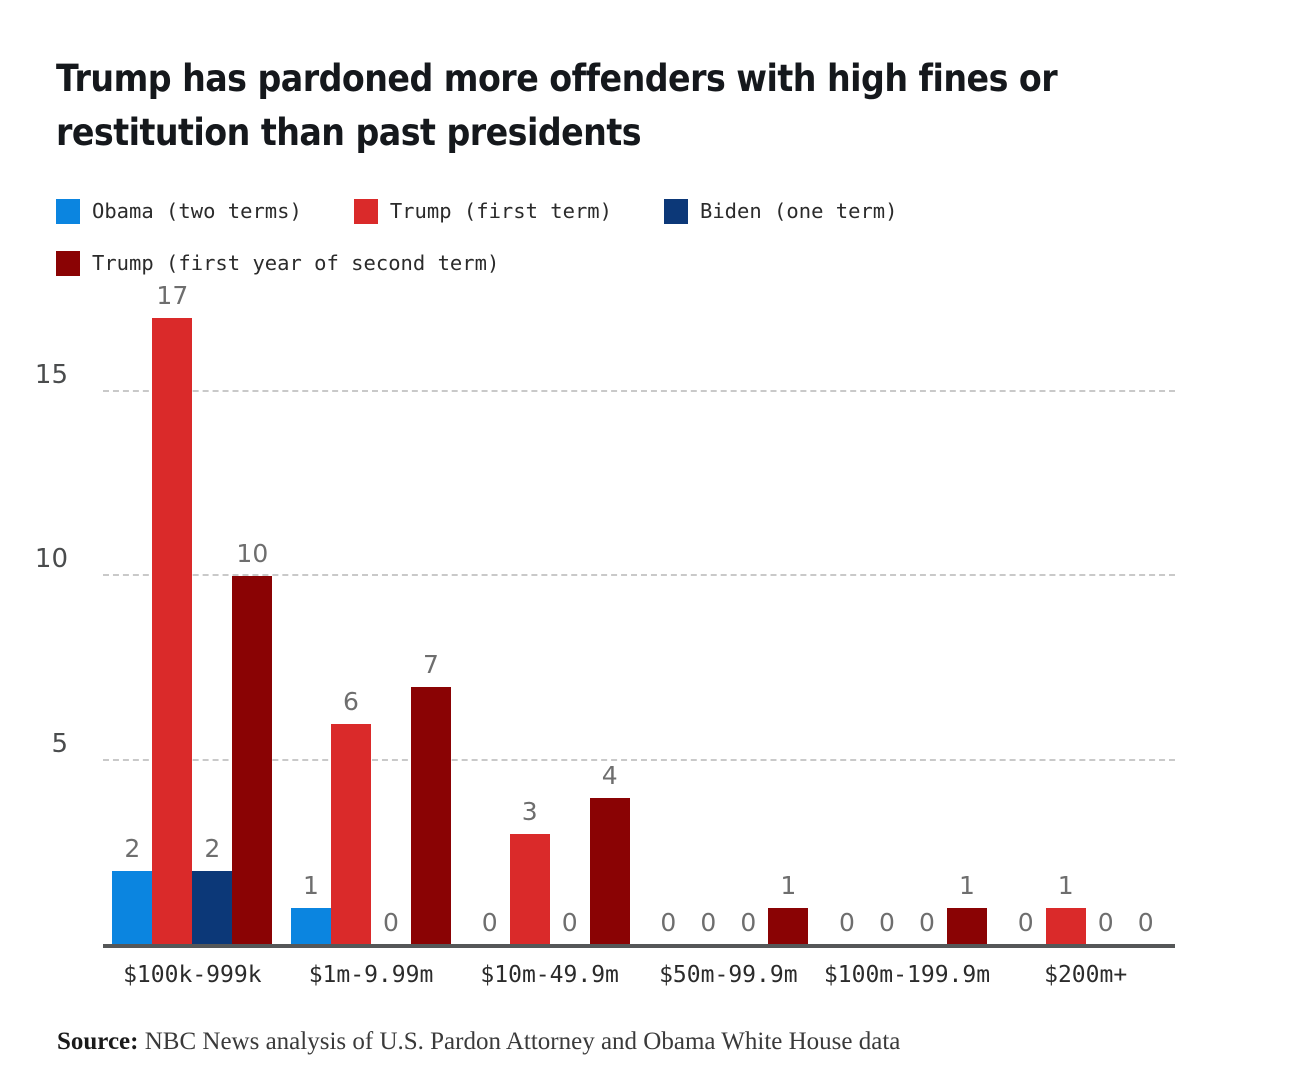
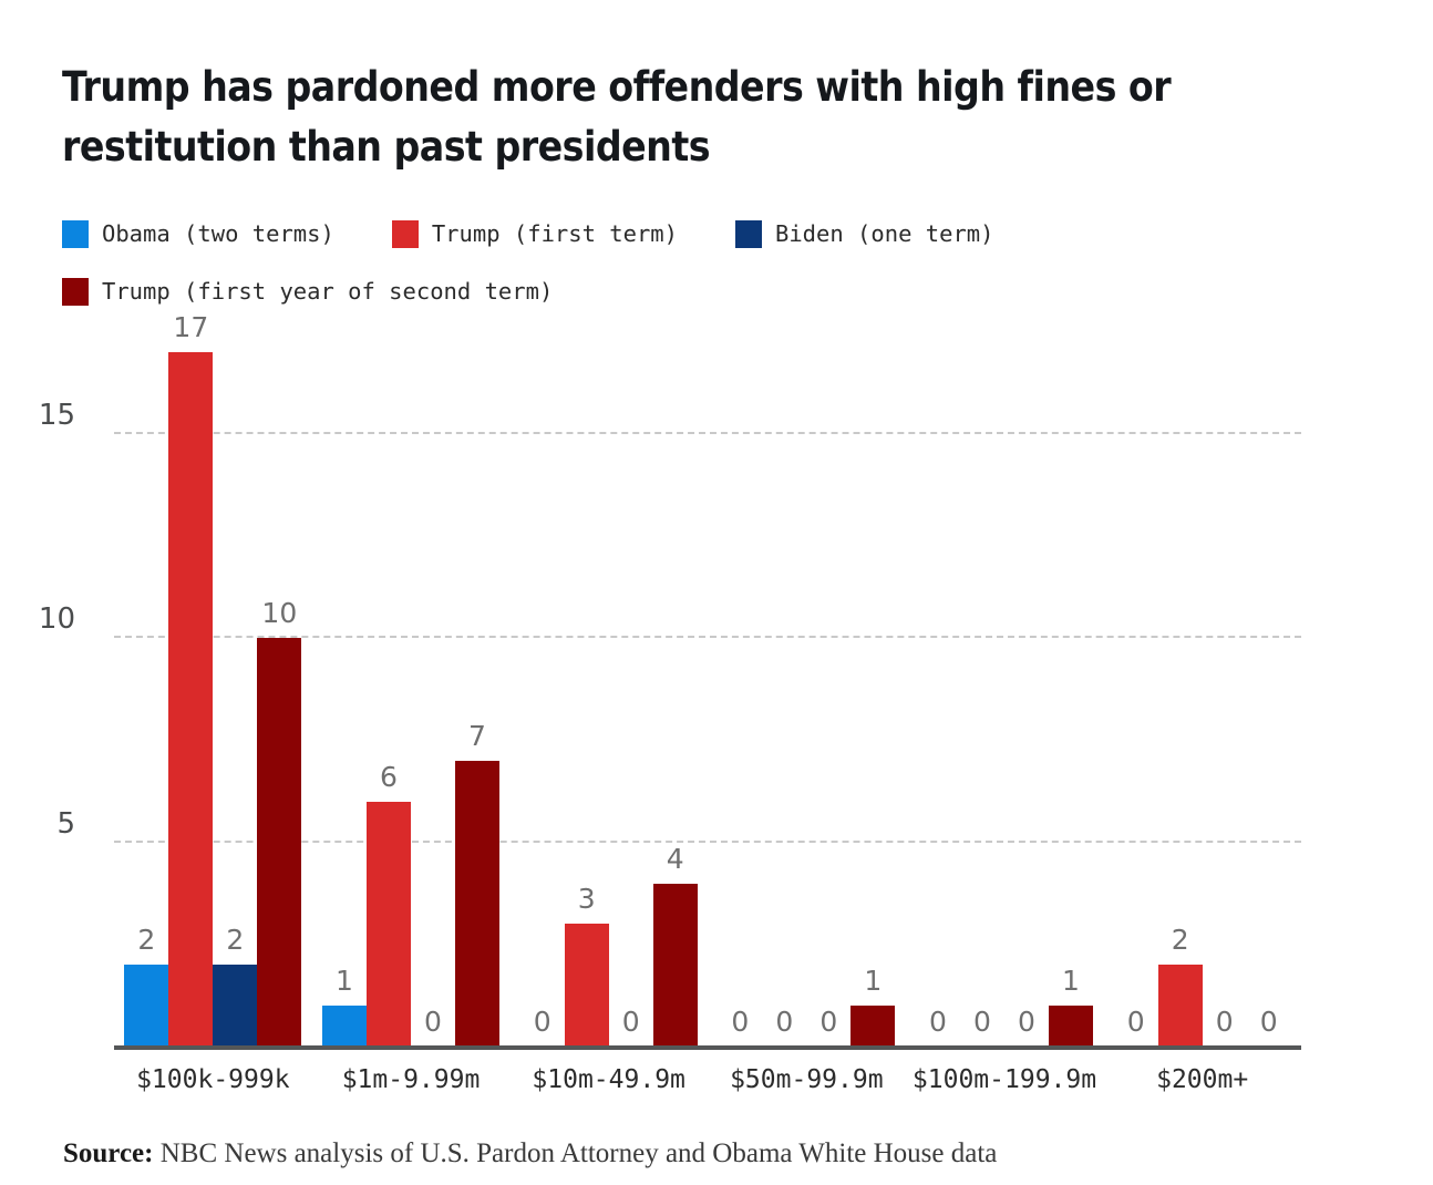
Trump (first term)/$200m+: 1 -> 2
